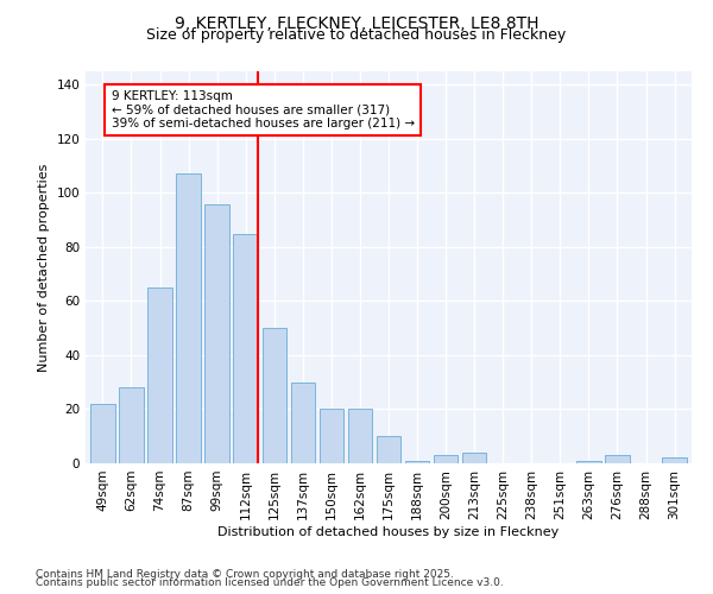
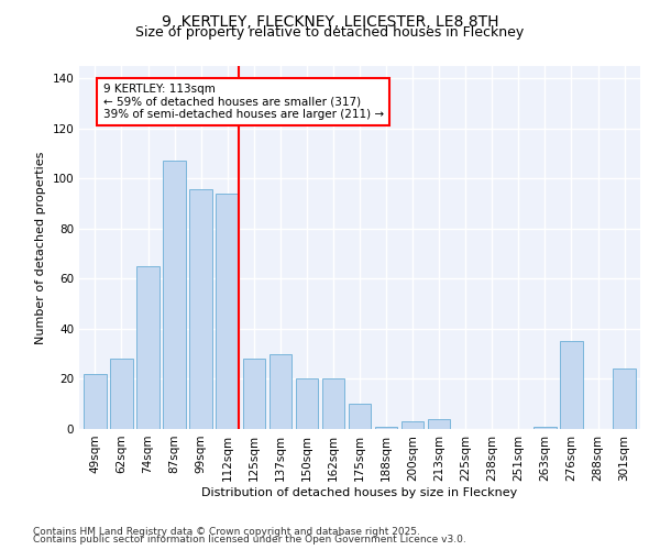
112sqm: 85 -> 94
125sqm: 50 -> 28
276sqm: 3 -> 35
301sqm: 2 -> 24
